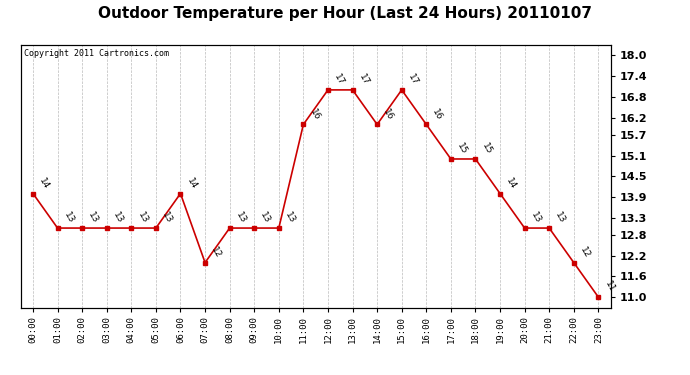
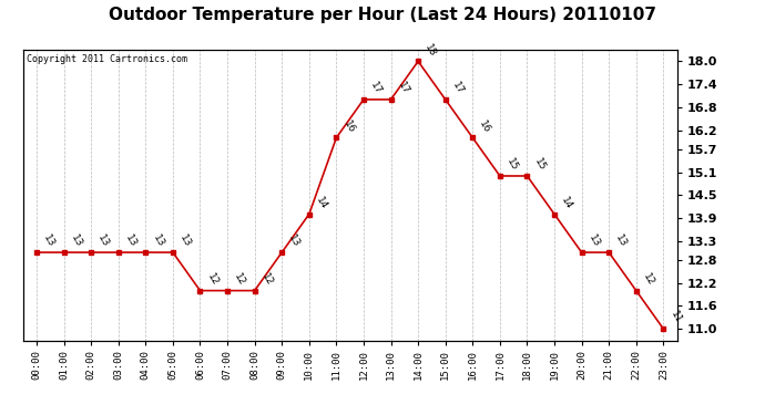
00:00: 14 -> 13
06:00: 14 -> 12
08:00: 13 -> 12
10:00: 13 -> 14
14:00: 16 -> 18
